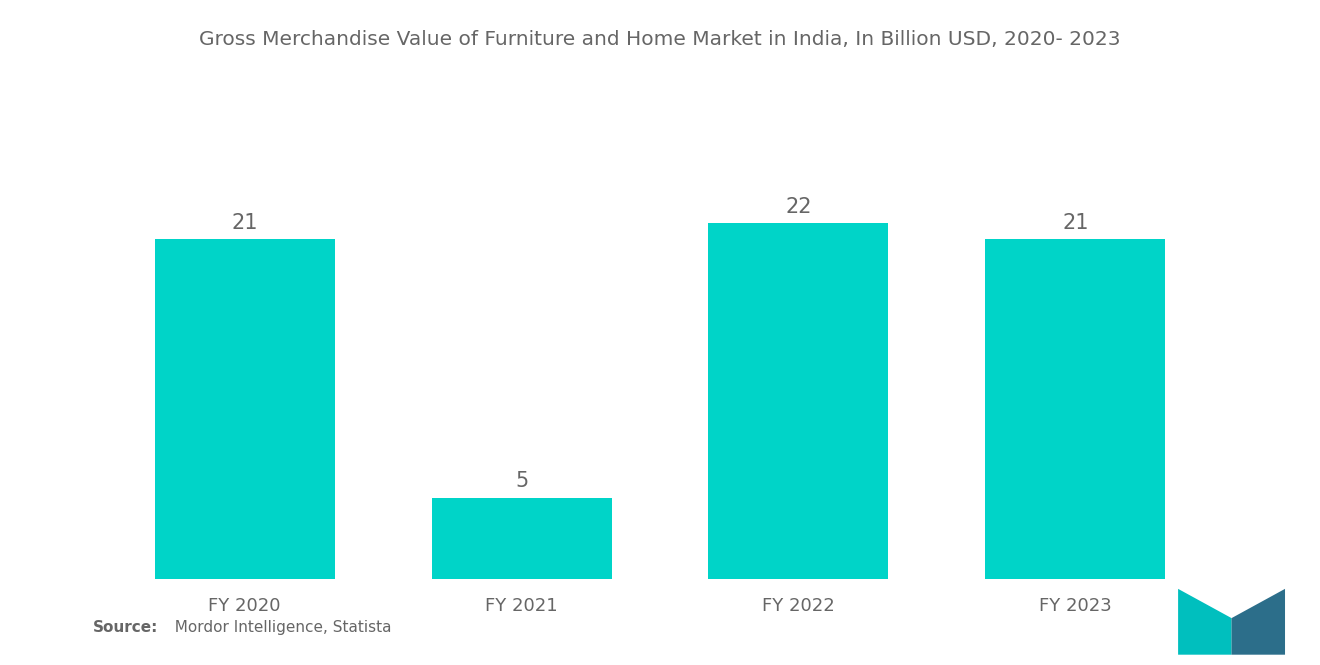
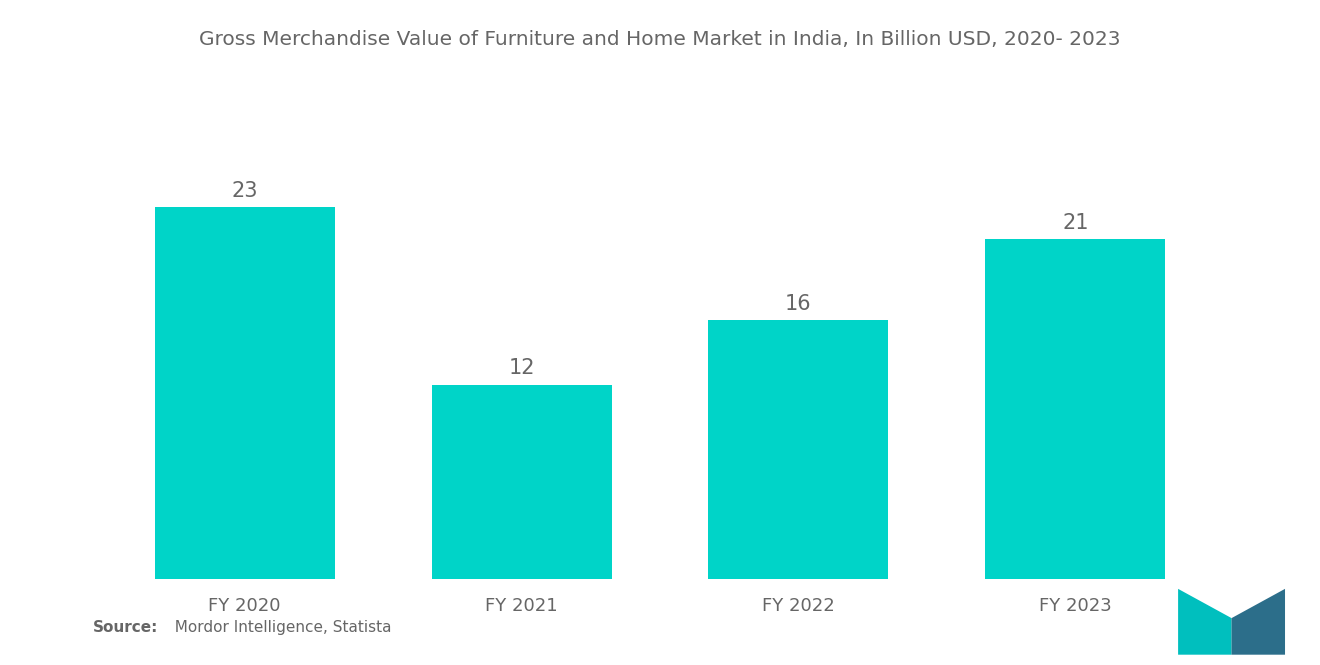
FY 2020: 21 -> 23
FY 2021: 5 -> 12
FY 2022: 22 -> 16
